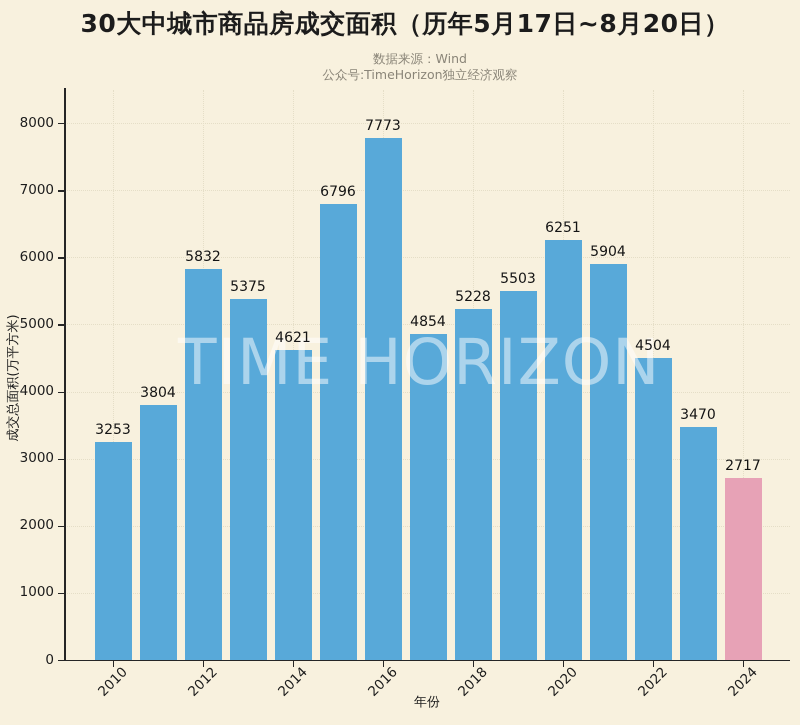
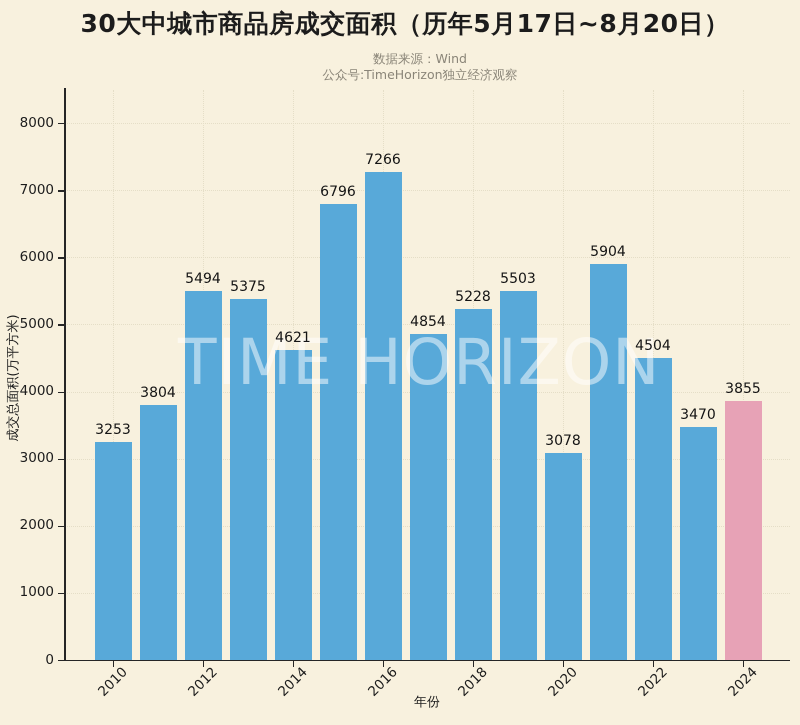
2012: 5832 -> 5494
2016: 7773 -> 7266
2020: 6251 -> 3078
2024: 2717 -> 3855
